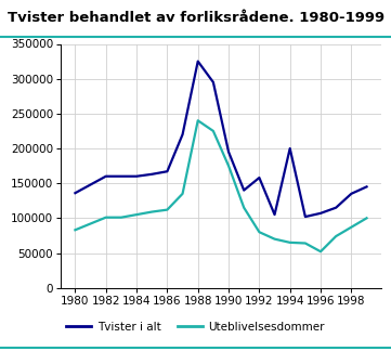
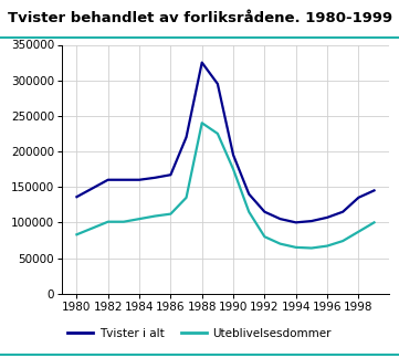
Tvister i alt/1992: 158000 -> 115000
Tvister i alt/1994: 200000 -> 100000
Uteblivelsesdommer/1996: 52000 -> 67000
